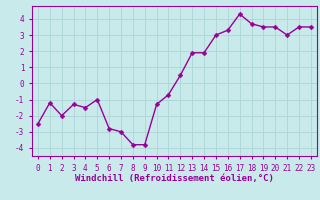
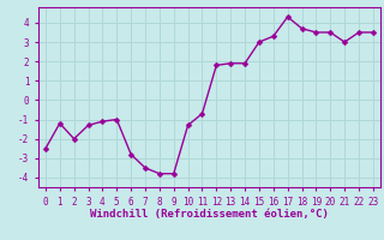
4: -1.5 -> -1.1
7: -3.0 -> -3.5
12: 0.5 -> 1.8
